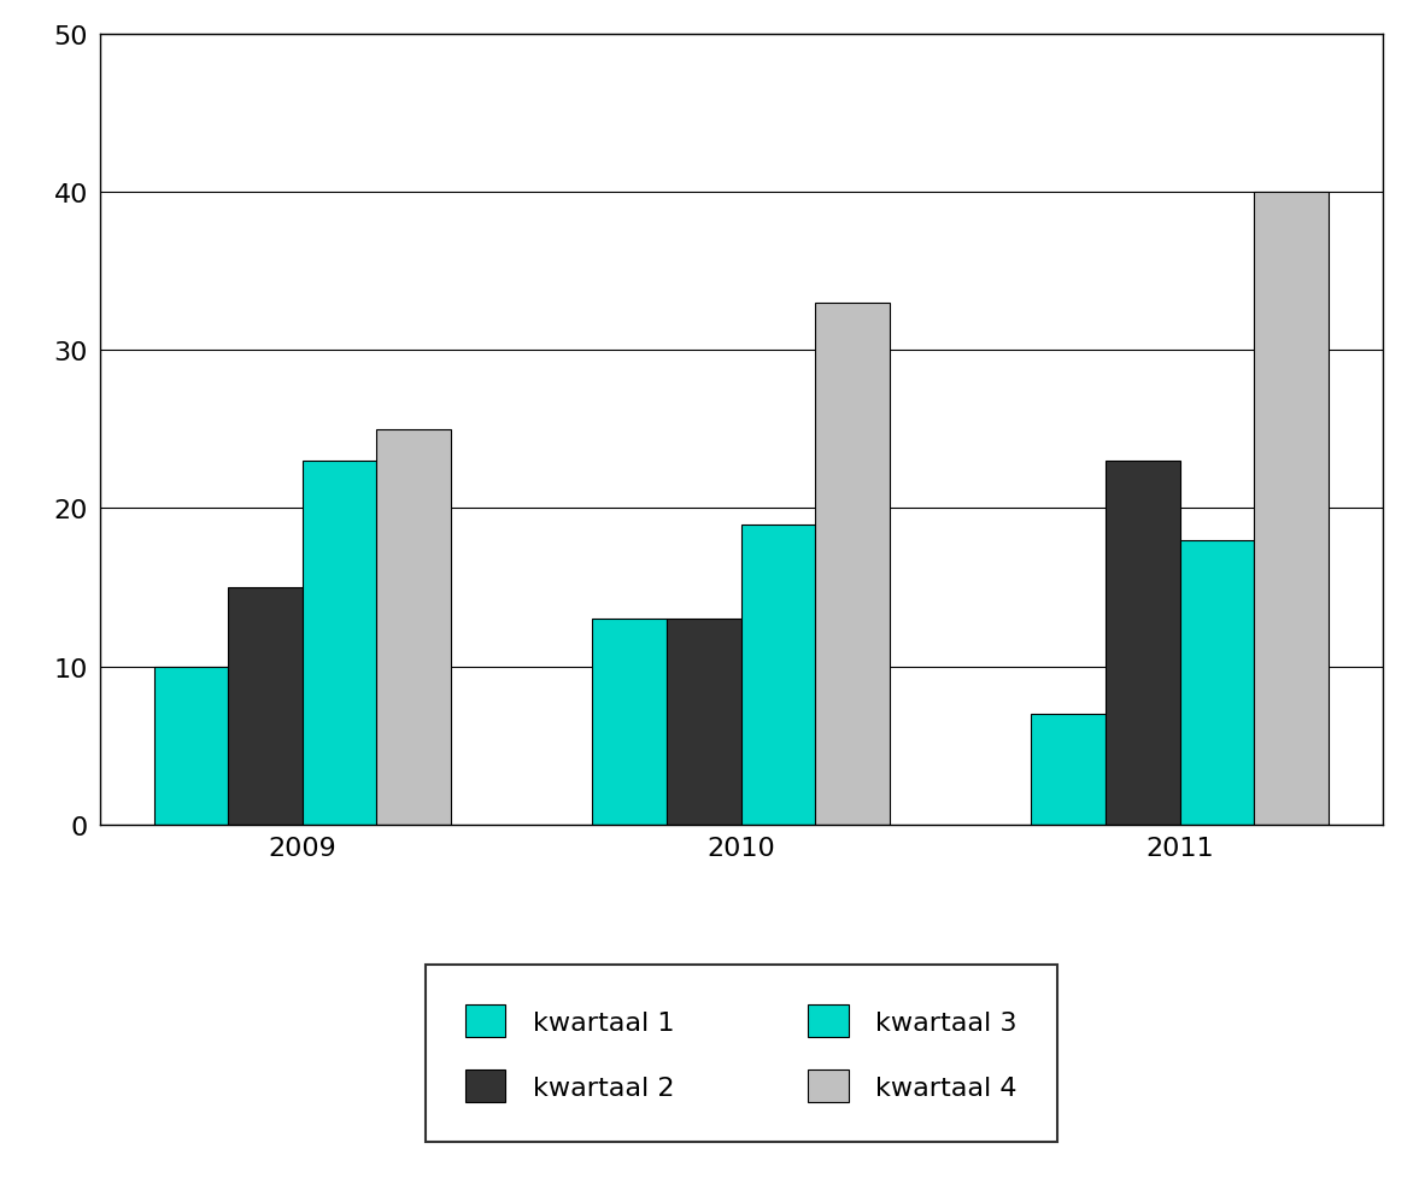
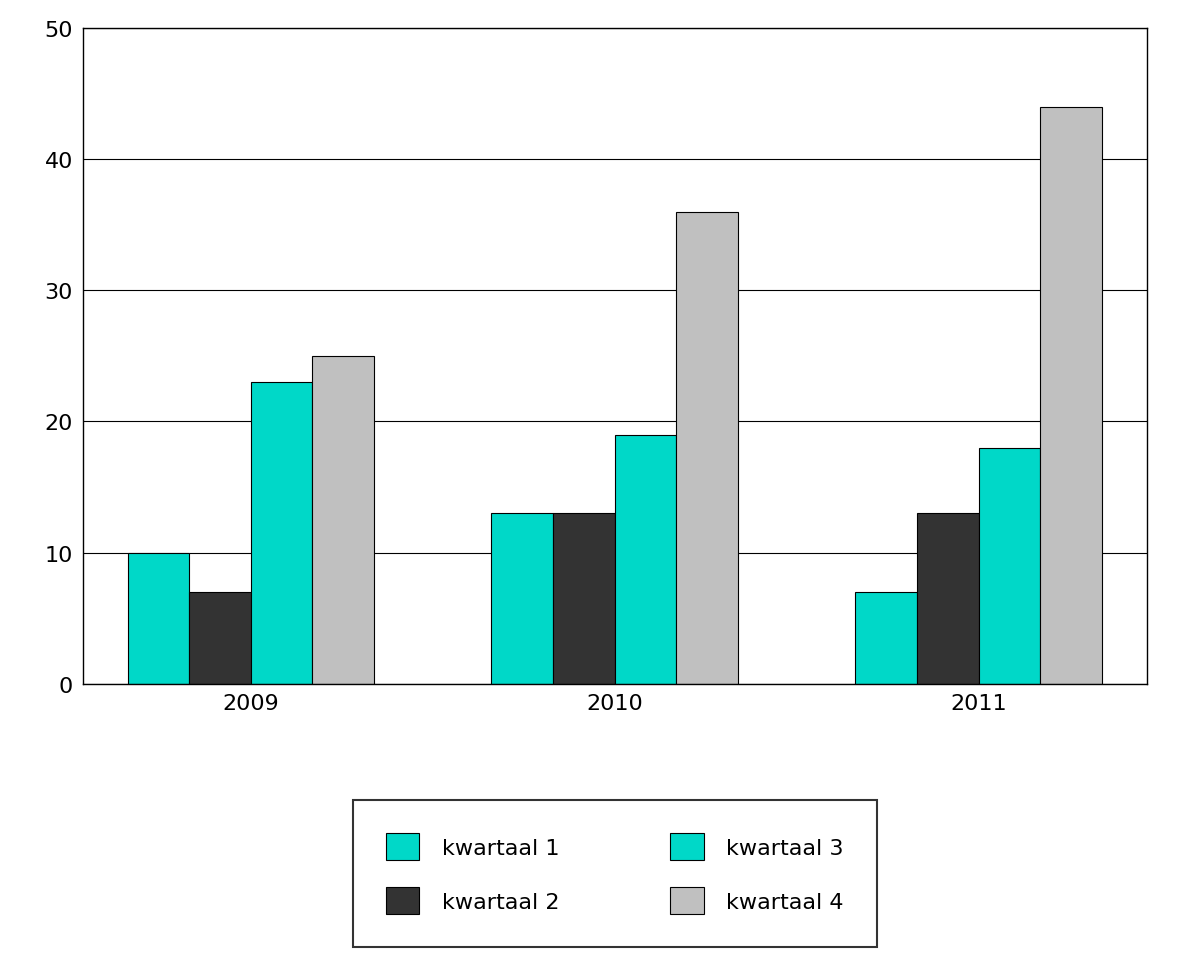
kwartaal 2/2009: 15 -> 7
kwartaal 4/2010: 33 -> 36
kwartaal 2/2011: 23 -> 13
kwartaal 4/2011: 40 -> 44
